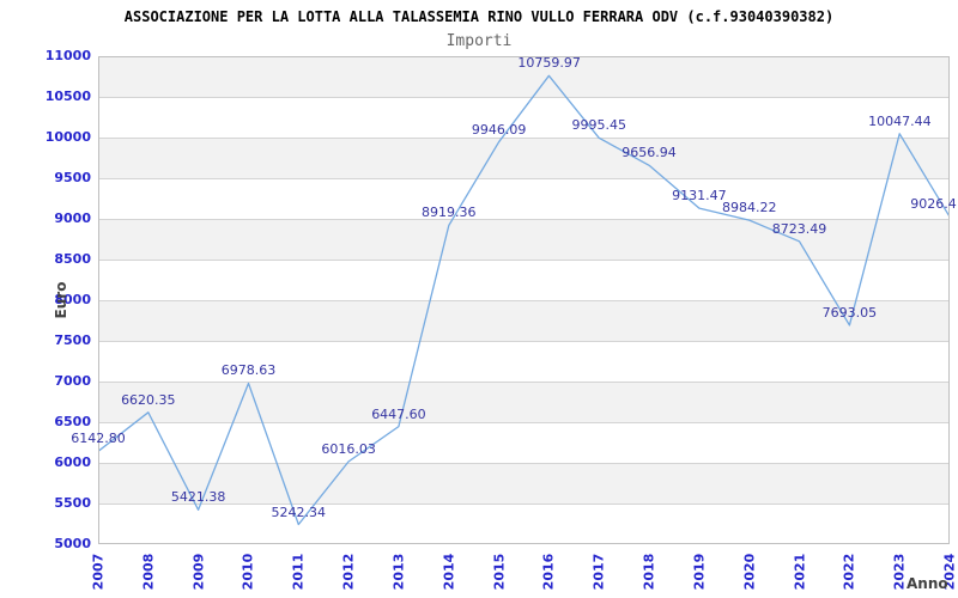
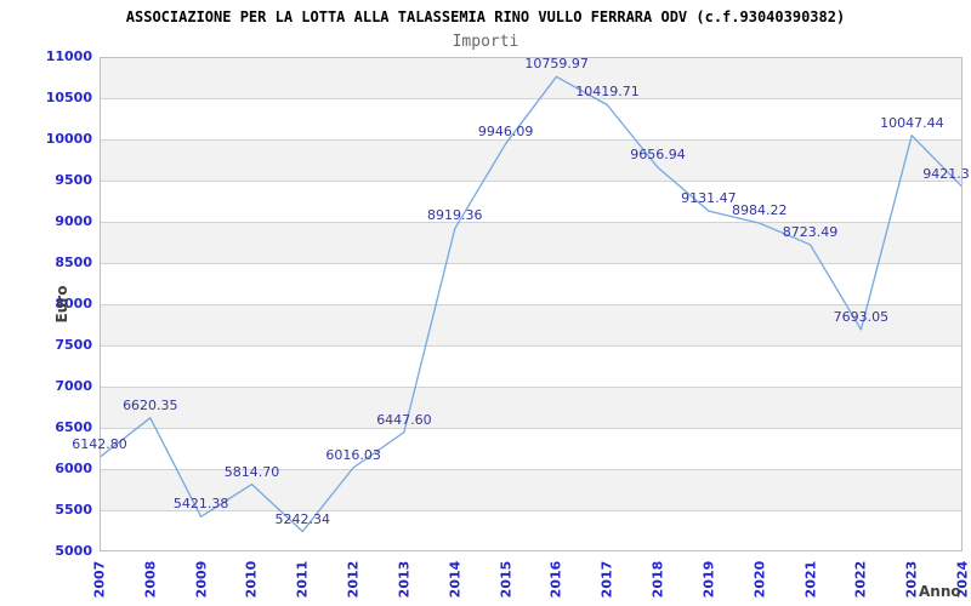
2010: 6978.63 -> 5814.70
2017: 9995.45 -> 10419.71
2024: 9026.4 -> 9421.3
